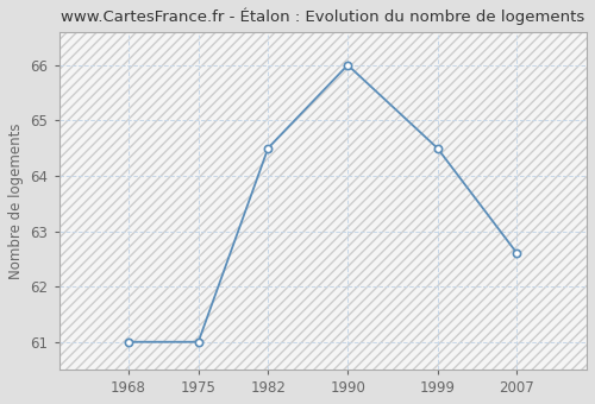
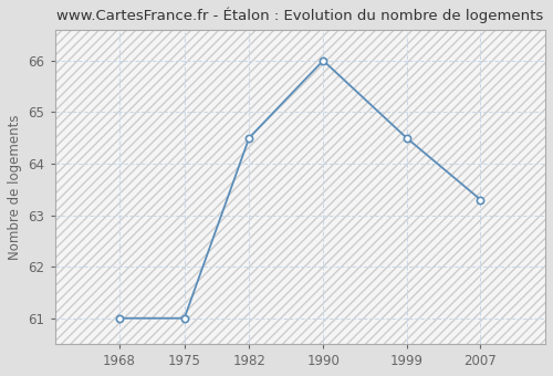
2007: 62.6 -> 63.3
